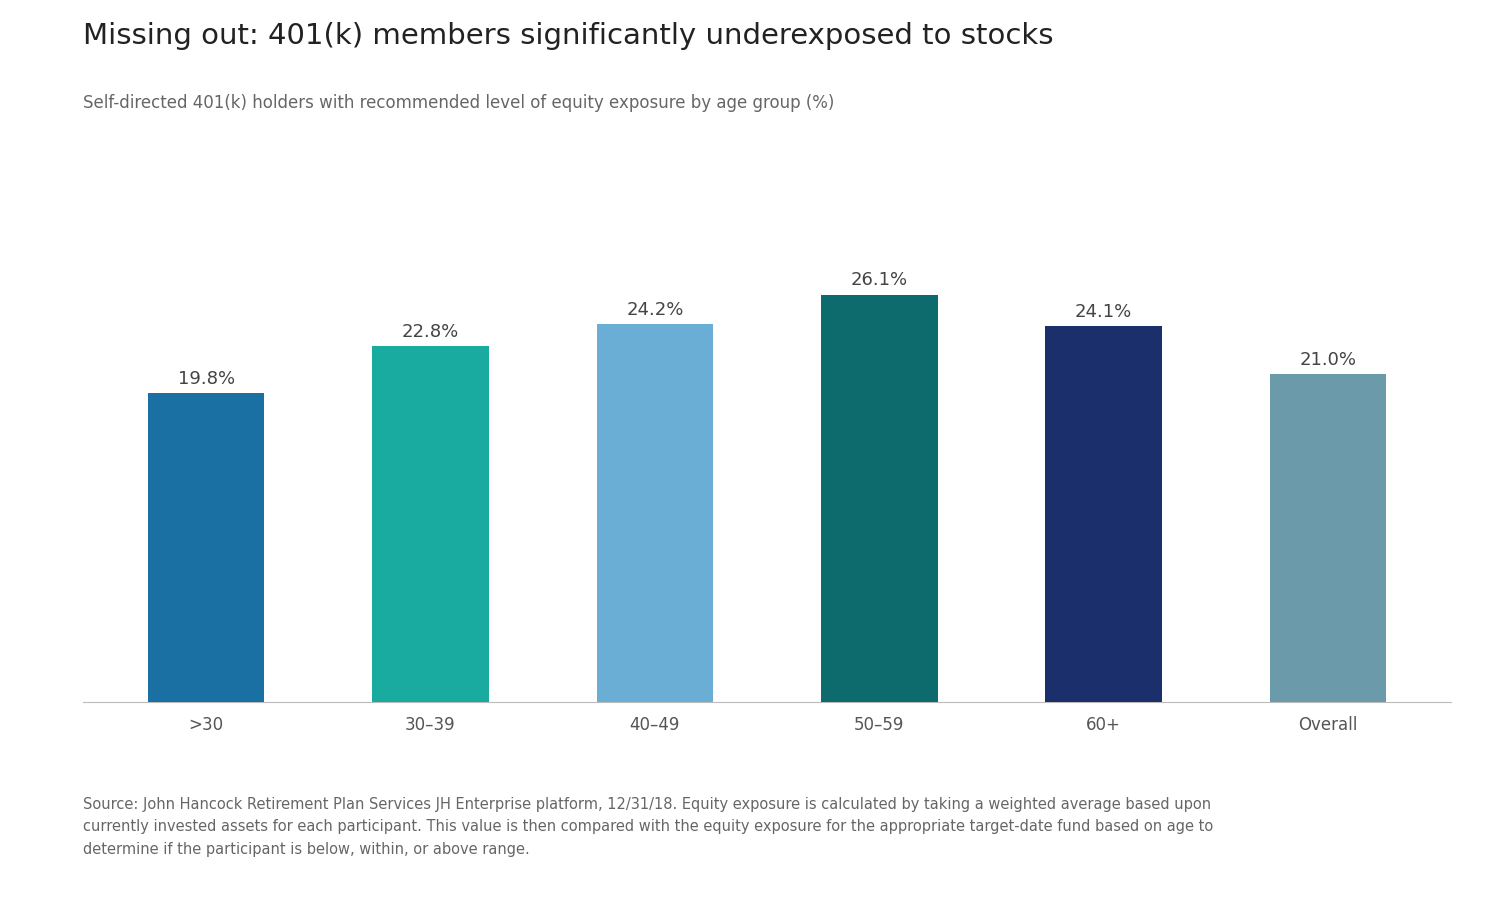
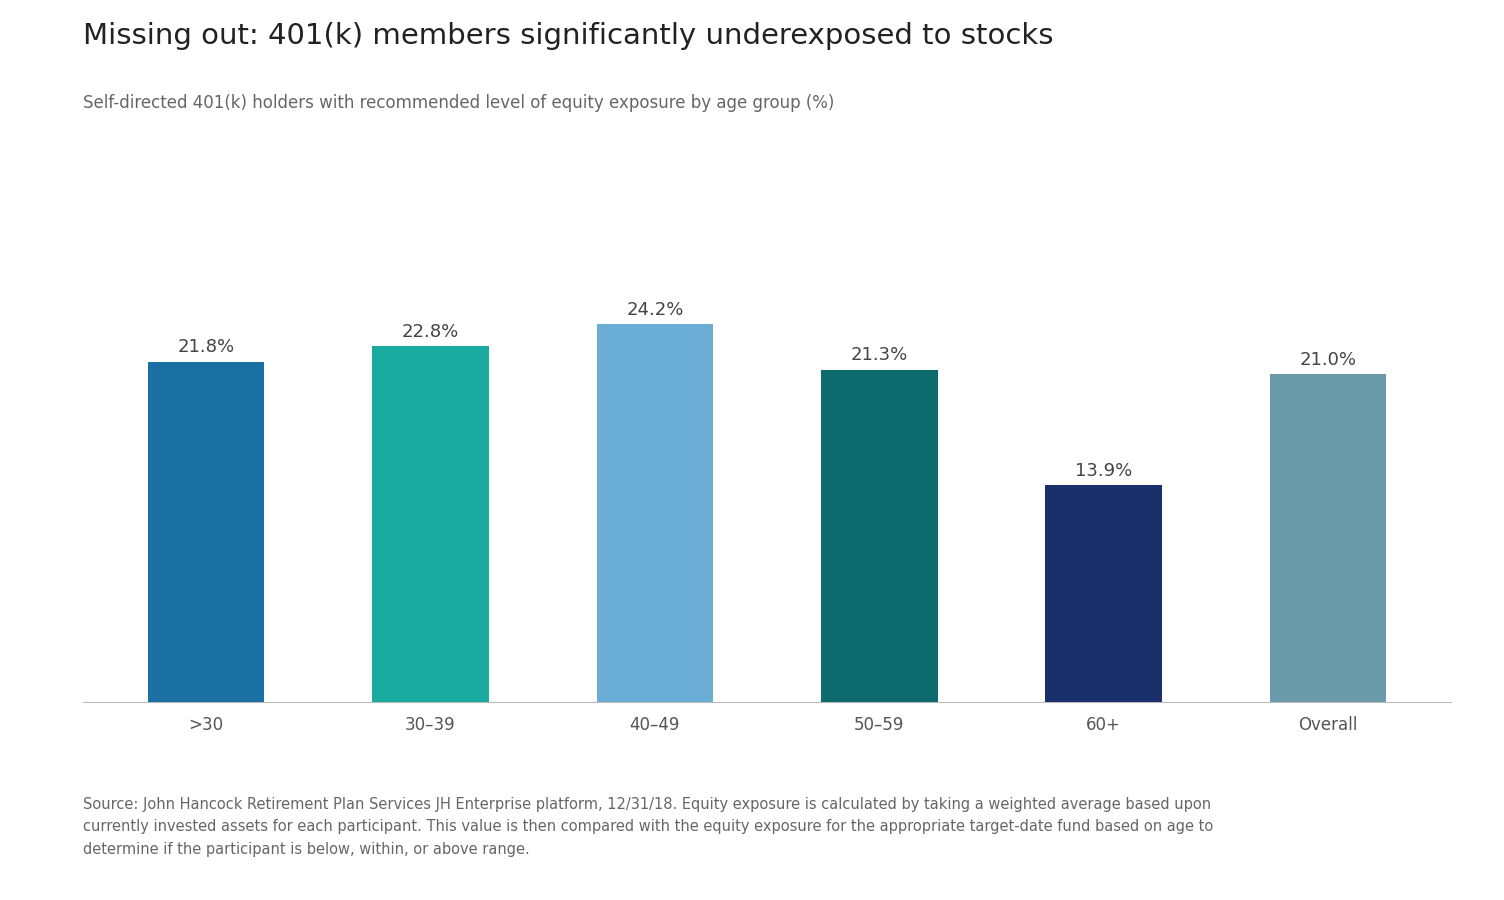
>30: 19.8% -> 21.8%
50–59: 26.1% -> 21.3%
60+: 24.1% -> 13.9%
